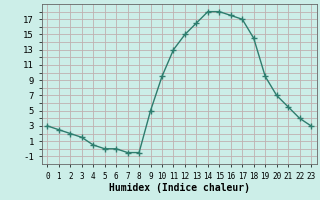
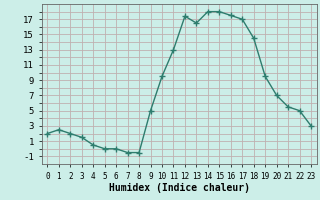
0: 3.0 -> 2.0
12: 15.0 -> 17.4
22: 4.0 -> 5.0
